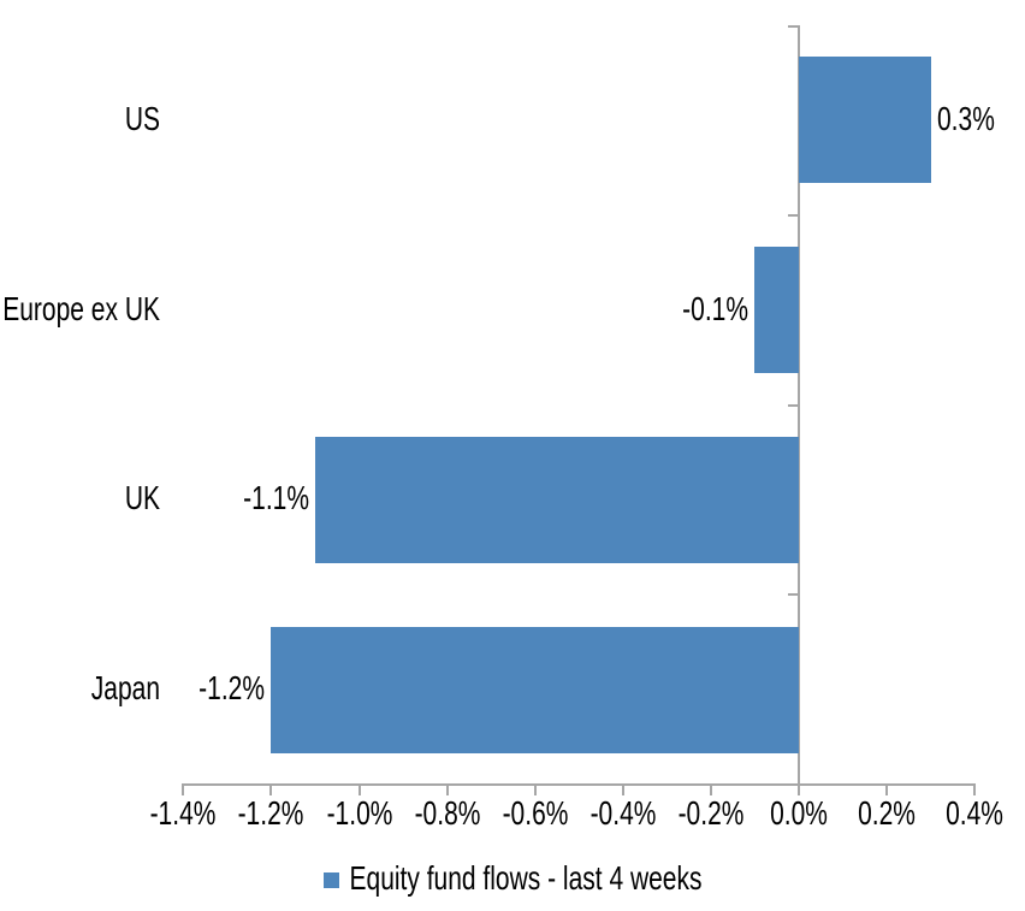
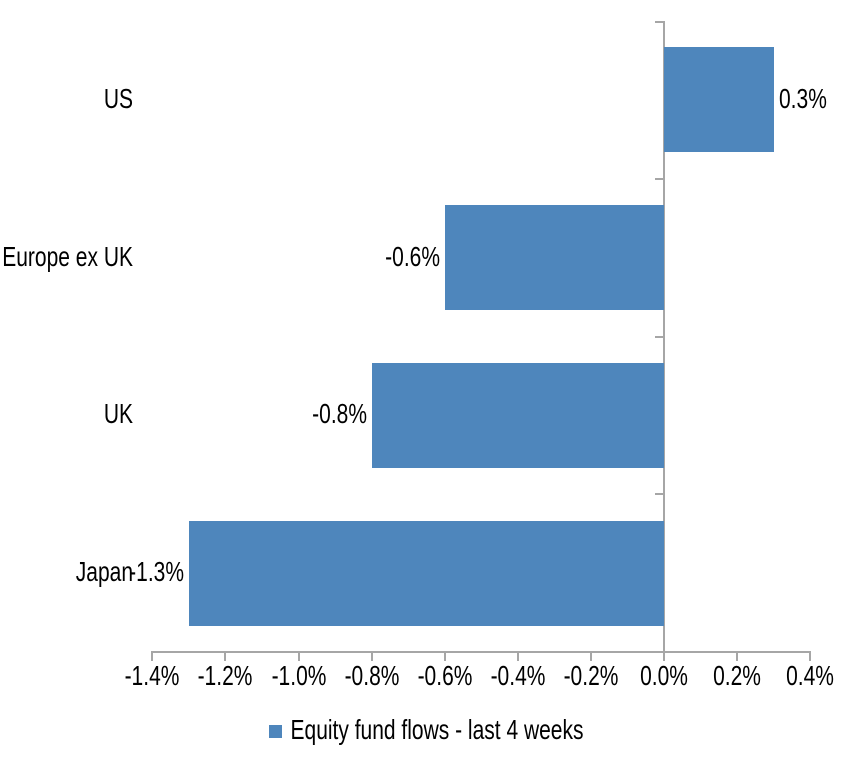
Europe ex UK: -0.1% -> -0.6%
UK: -1.1% -> -0.8%
Japan: -1.2% -> -1.3%
